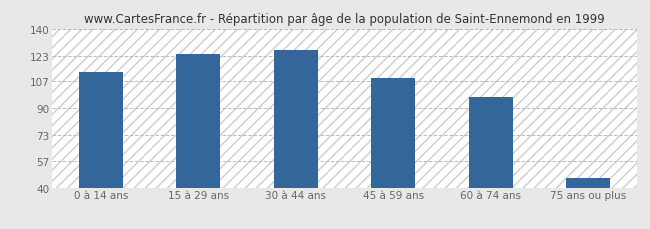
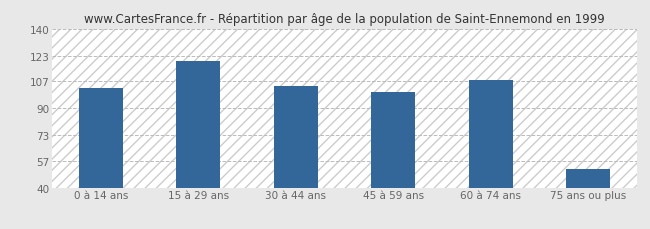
0 à 14 ans: 113 -> 103
15 à 29 ans: 124 -> 120
30 à 44 ans: 127 -> 104
45 à 59 ans: 109 -> 100
60 à 74 ans: 97 -> 108
75 ans ou plus: 46 -> 52
